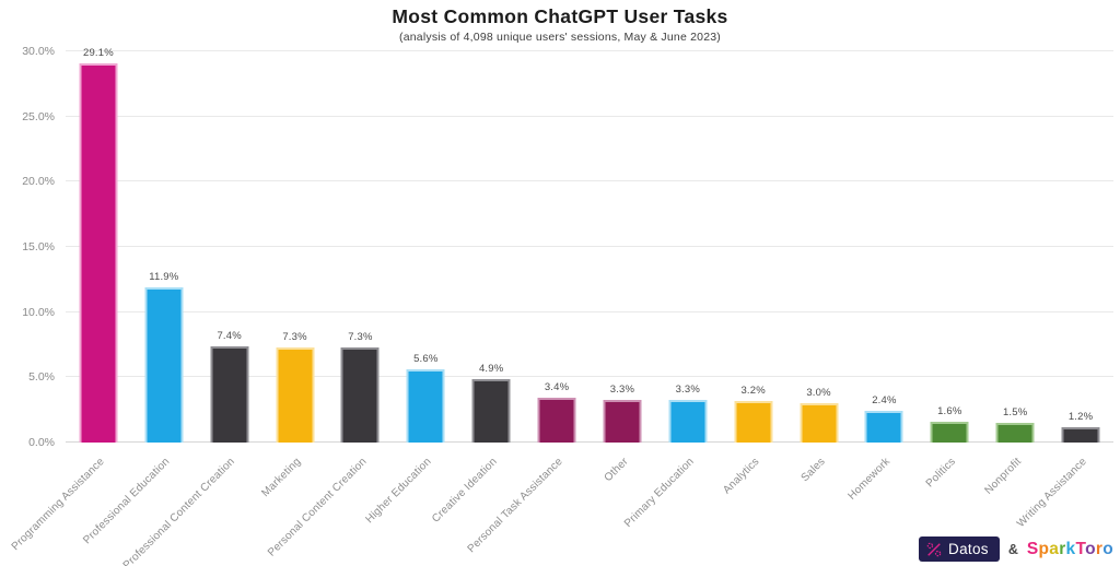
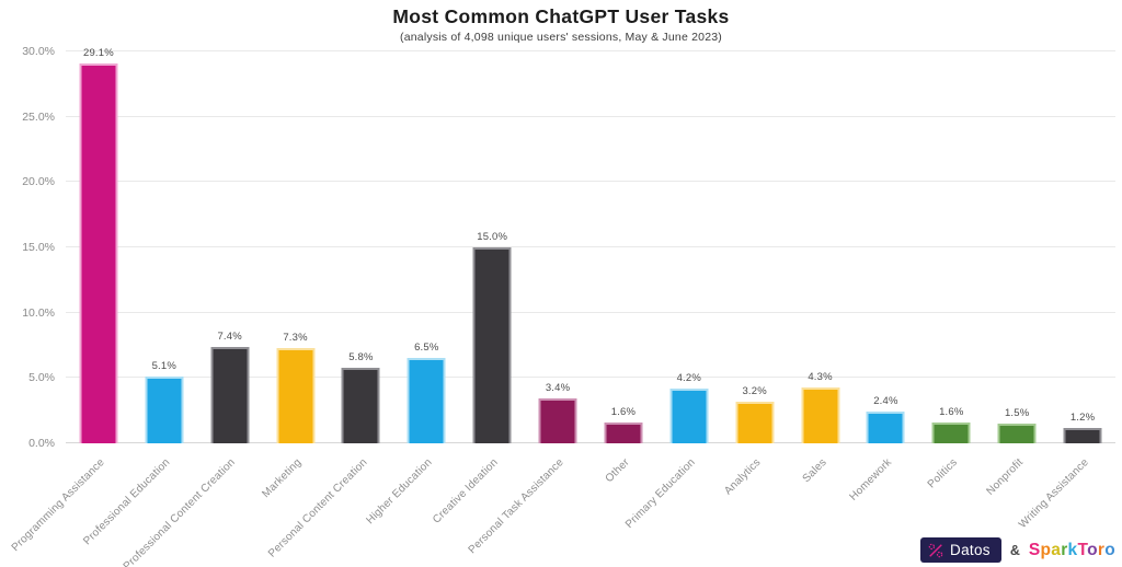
Professional Education: 11.9% -> 5.1%
Personal Content Creation: 7.3% -> 5.8%
Higher Education: 5.6% -> 6.5%
Creative Ideation: 4.9% -> 15.0%
Other: 3.3% -> 1.6%
Primary Education: 3.3% -> 4.2%
Sales: 3.0% -> 4.3%
